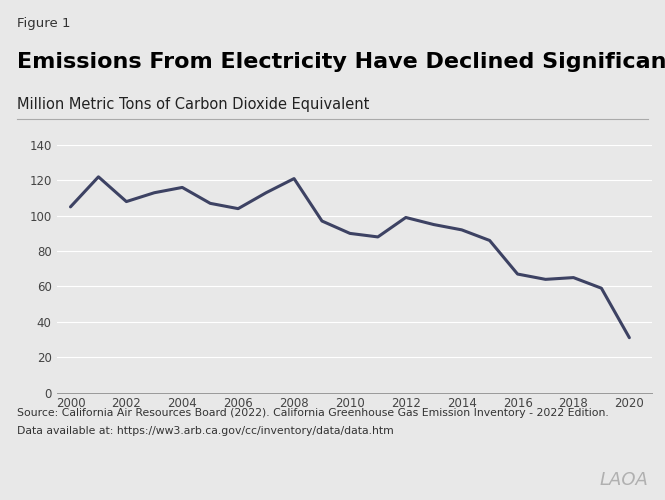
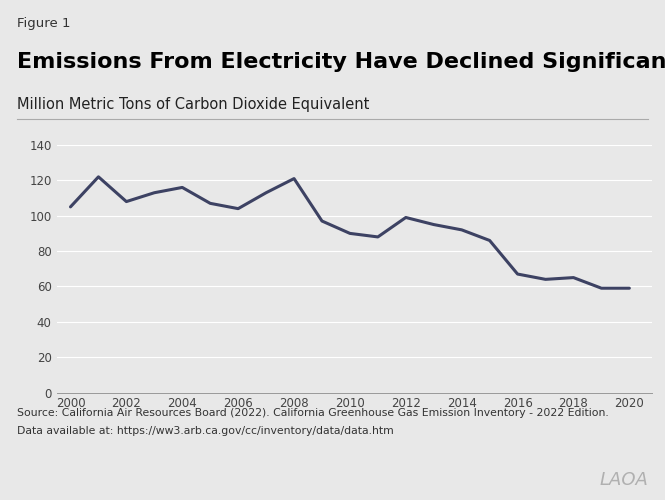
2020: 31 -> 59
